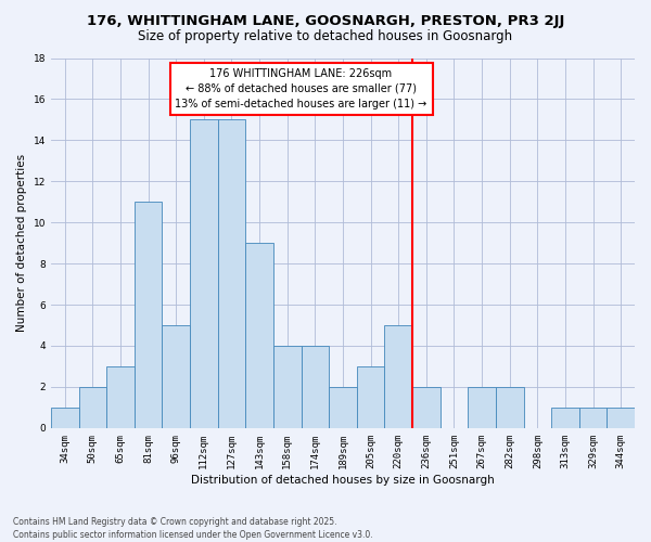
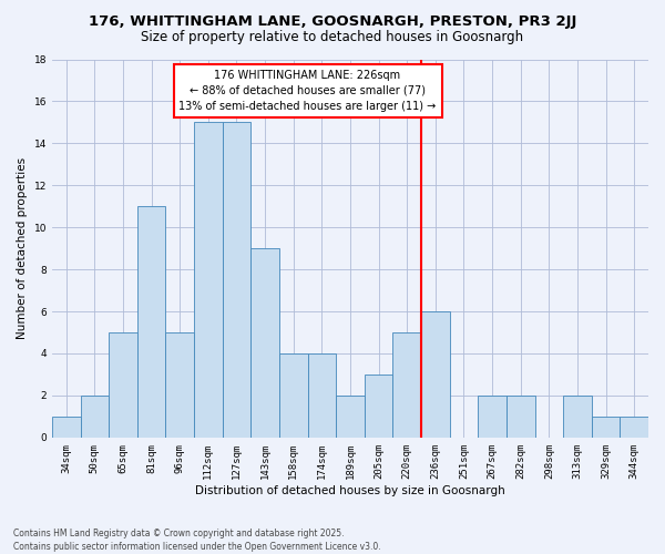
65sqm: 3 -> 5
236sqm: 2 -> 6
313sqm: 1 -> 2
